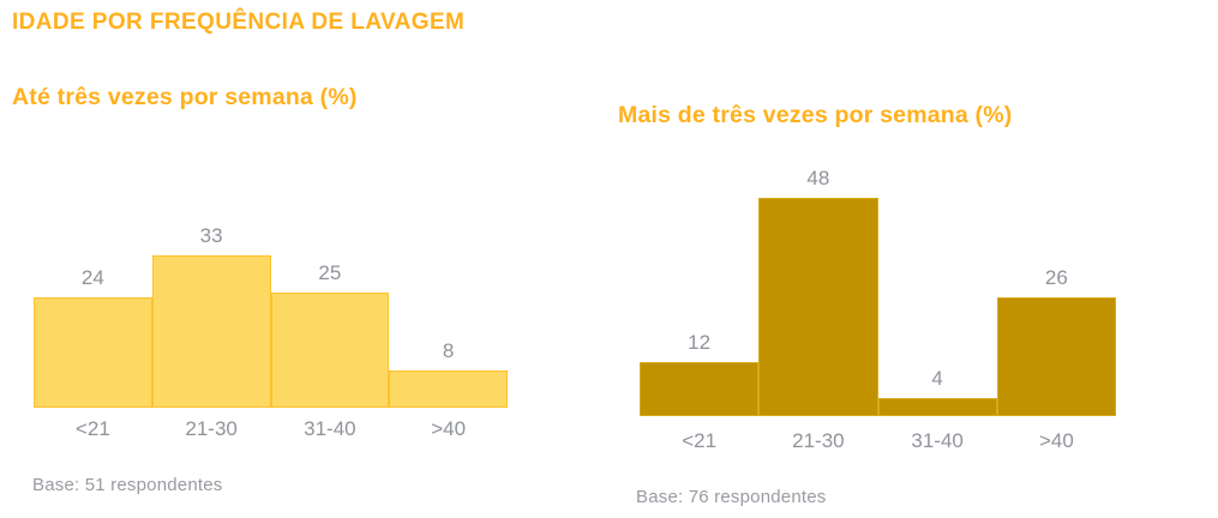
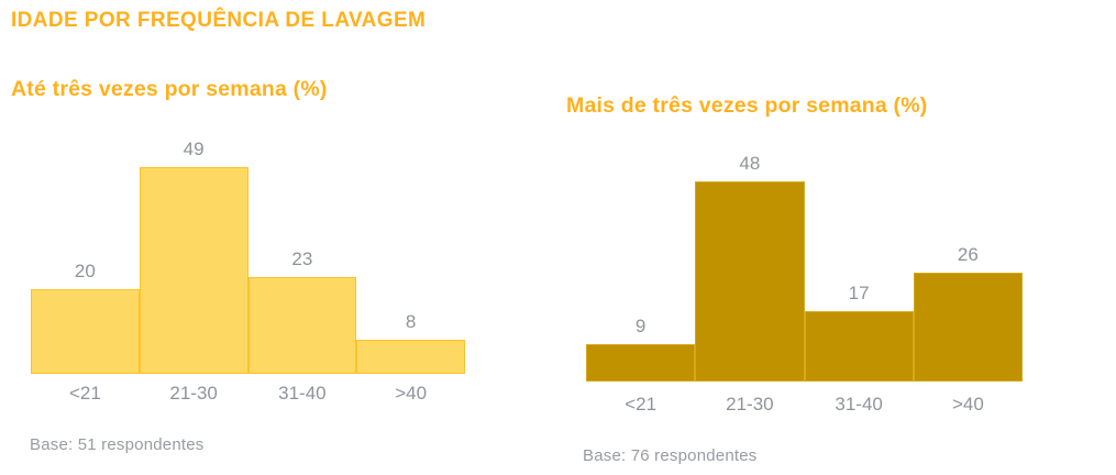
Até três vezes por semana (%)/<21: 24 -> 20
Até três vezes por semana (%)/21-30: 33 -> 49
Até três vezes por semana (%)/31-40: 25 -> 23
Mais de três vezes por semana (%)/<21: 12 -> 9
Mais de três vezes por semana (%)/31-40: 4 -> 17
